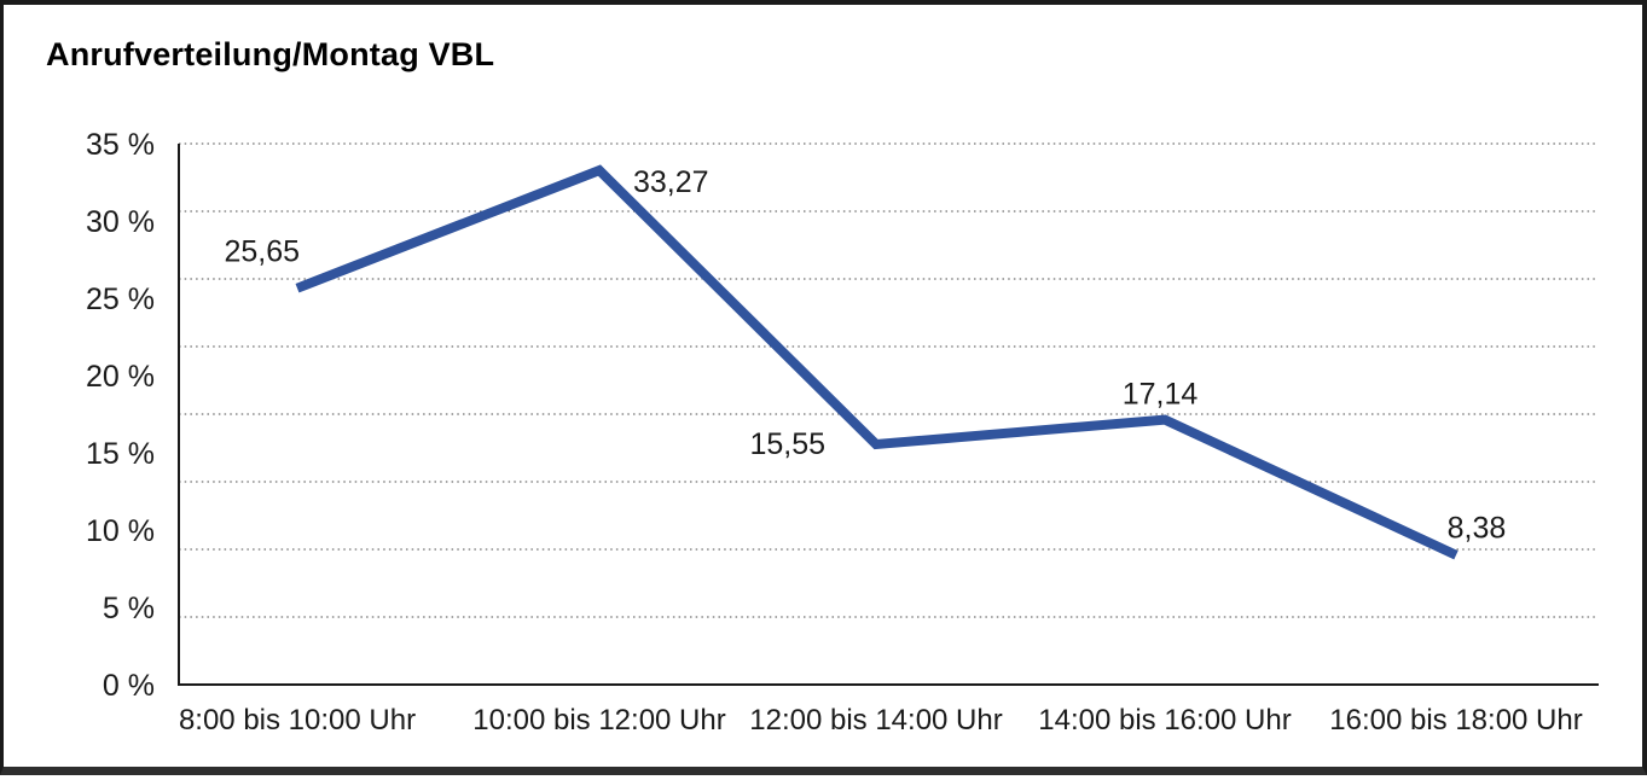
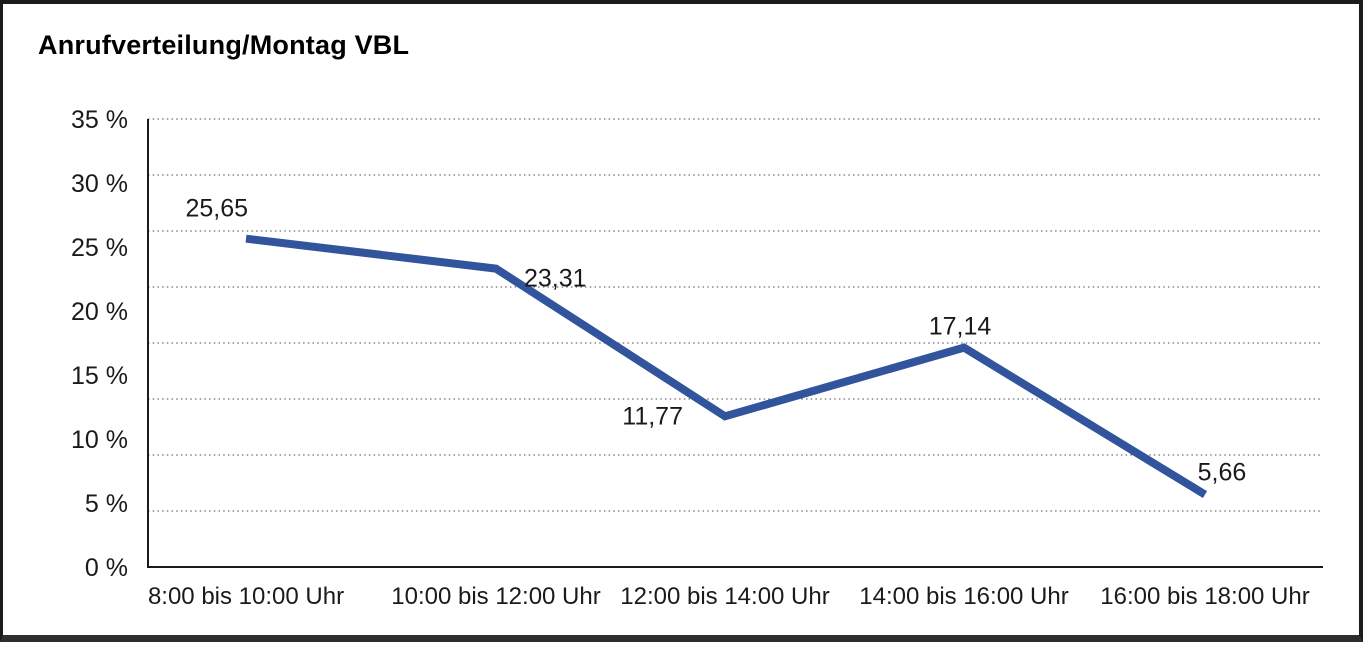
10:00 bis 12:00 Uhr: 33,27 -> 23,31
12:00 bis 14:00 Uhr: 15,55 -> 11,77
16:00 bis 18:00 Uhr: 8,38 -> 5,66
